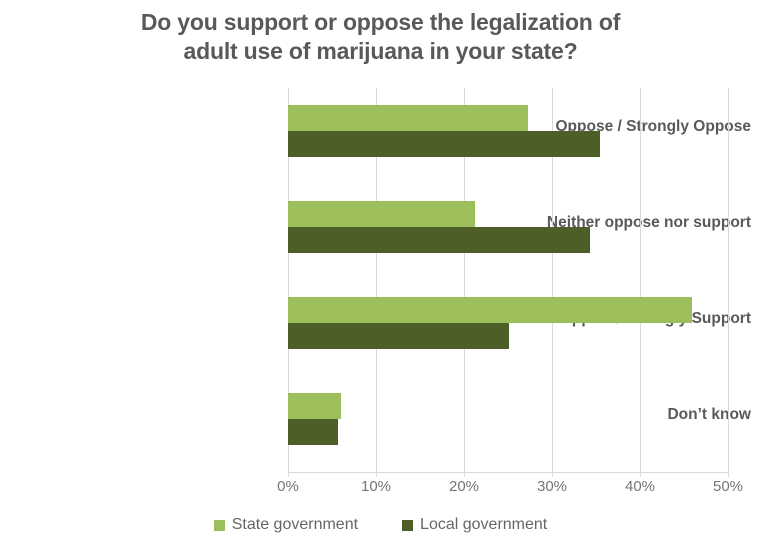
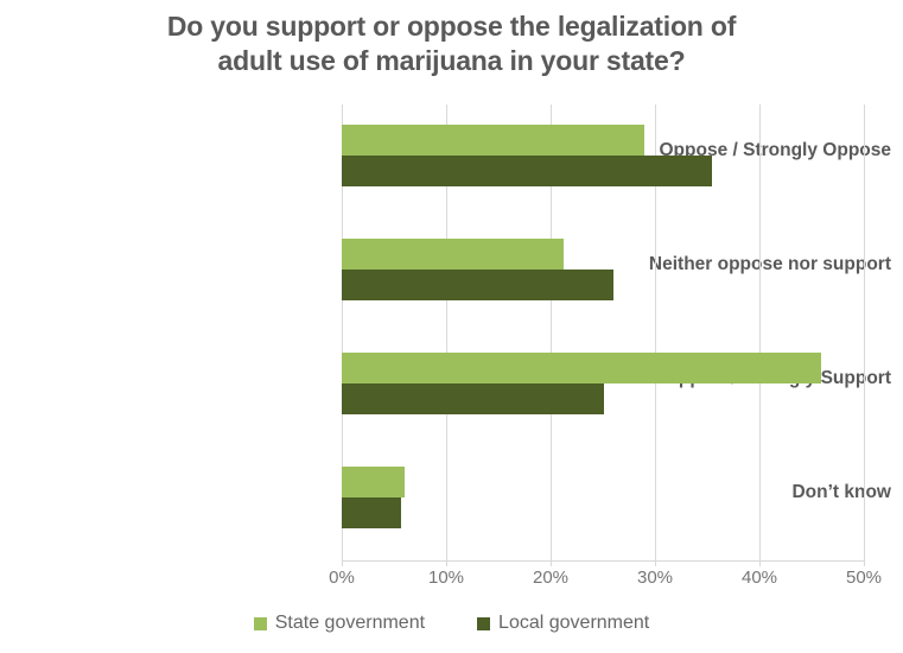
State government/Oppose / Strongly Oppose: 27% -> 29%
Local government/Neither oppose nor support: 34% -> 26%
